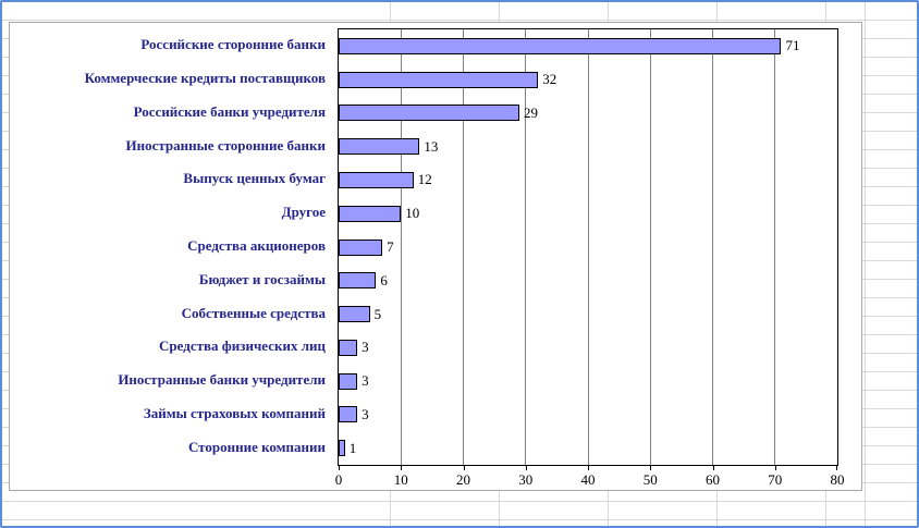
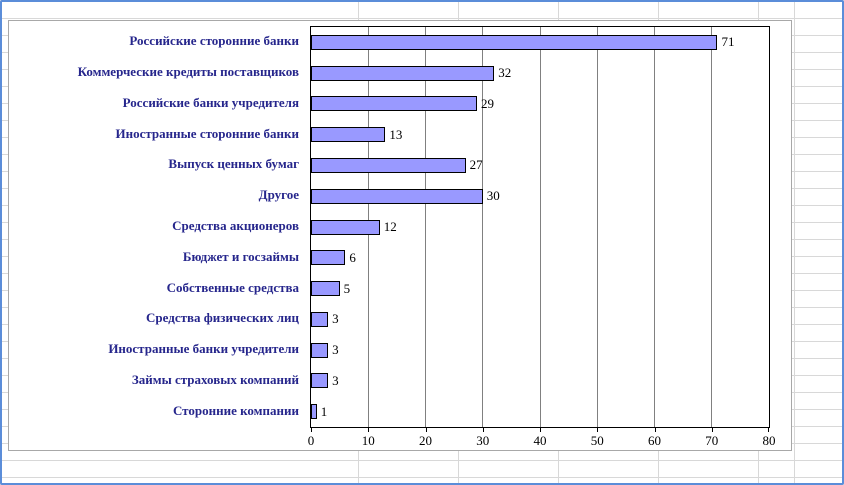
Выпуск ценных бумаг: 12 -> 27
Другое: 10 -> 30
Средства акционеров: 7 -> 12
